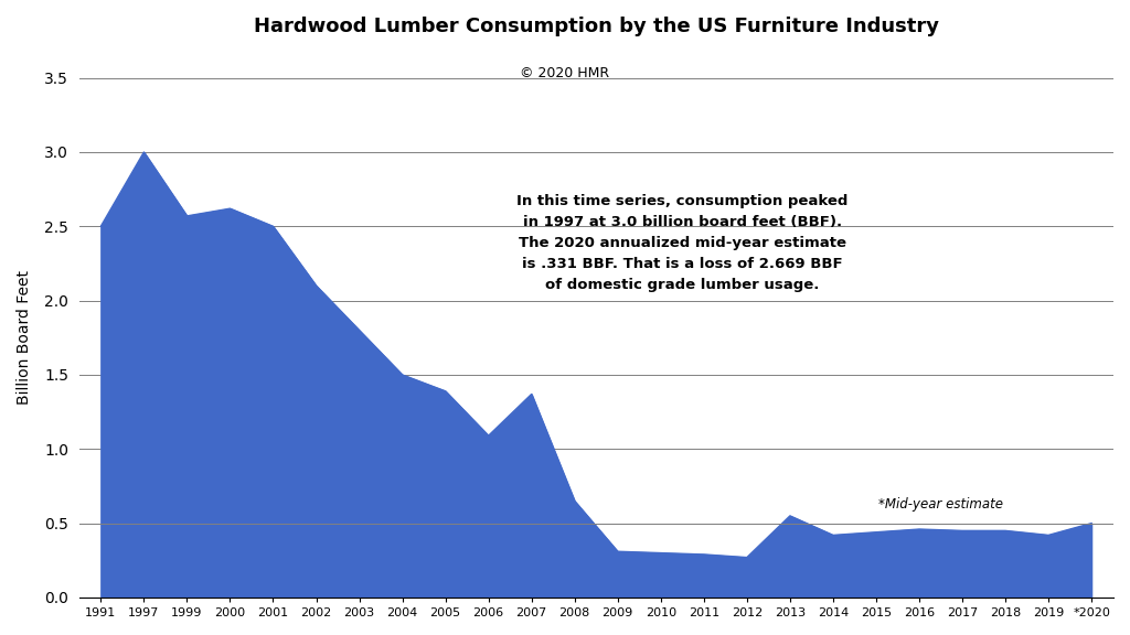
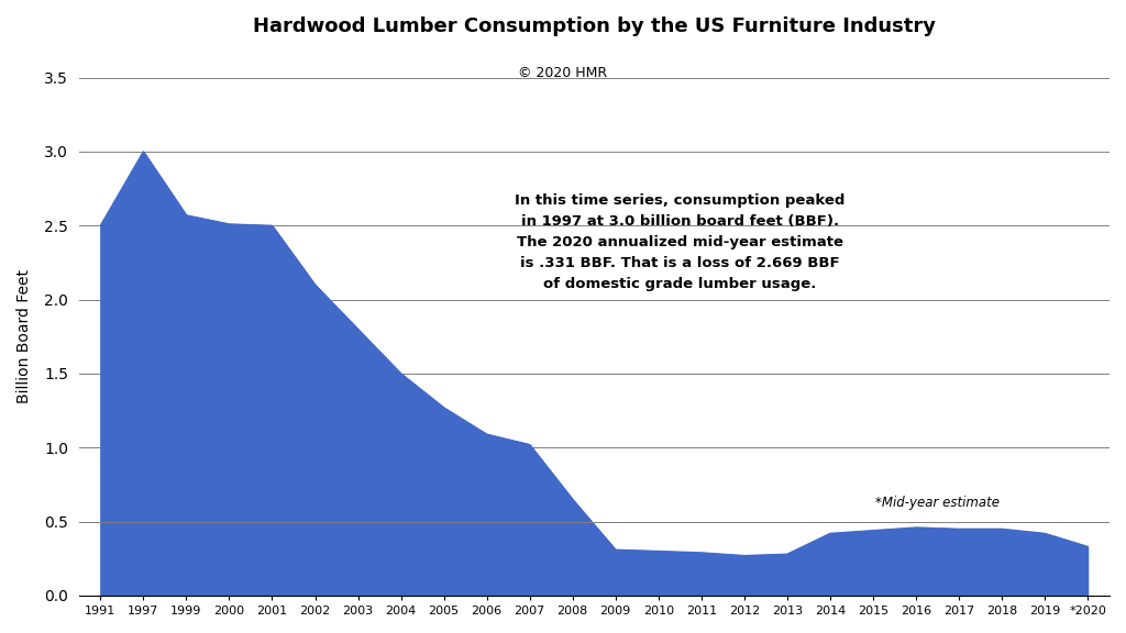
2000: 2.62 -> 2.51
2005: 1.39 -> 1.27
2007: 1.37 -> 1.02
2013: 0.55 -> 0.28
*2020: 0.50 -> 0.33
